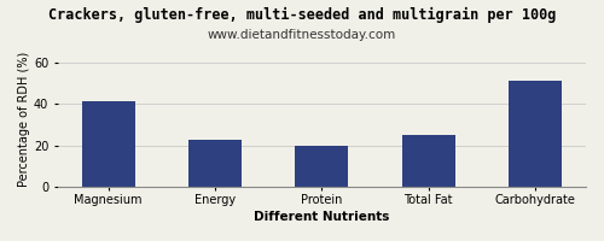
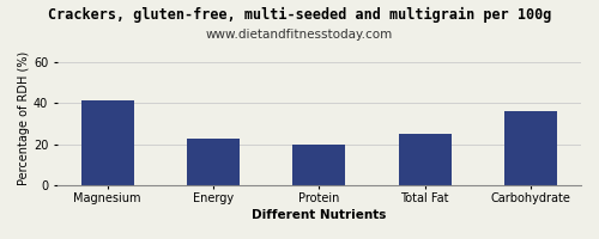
Carbohydrate: 51 -> 36
